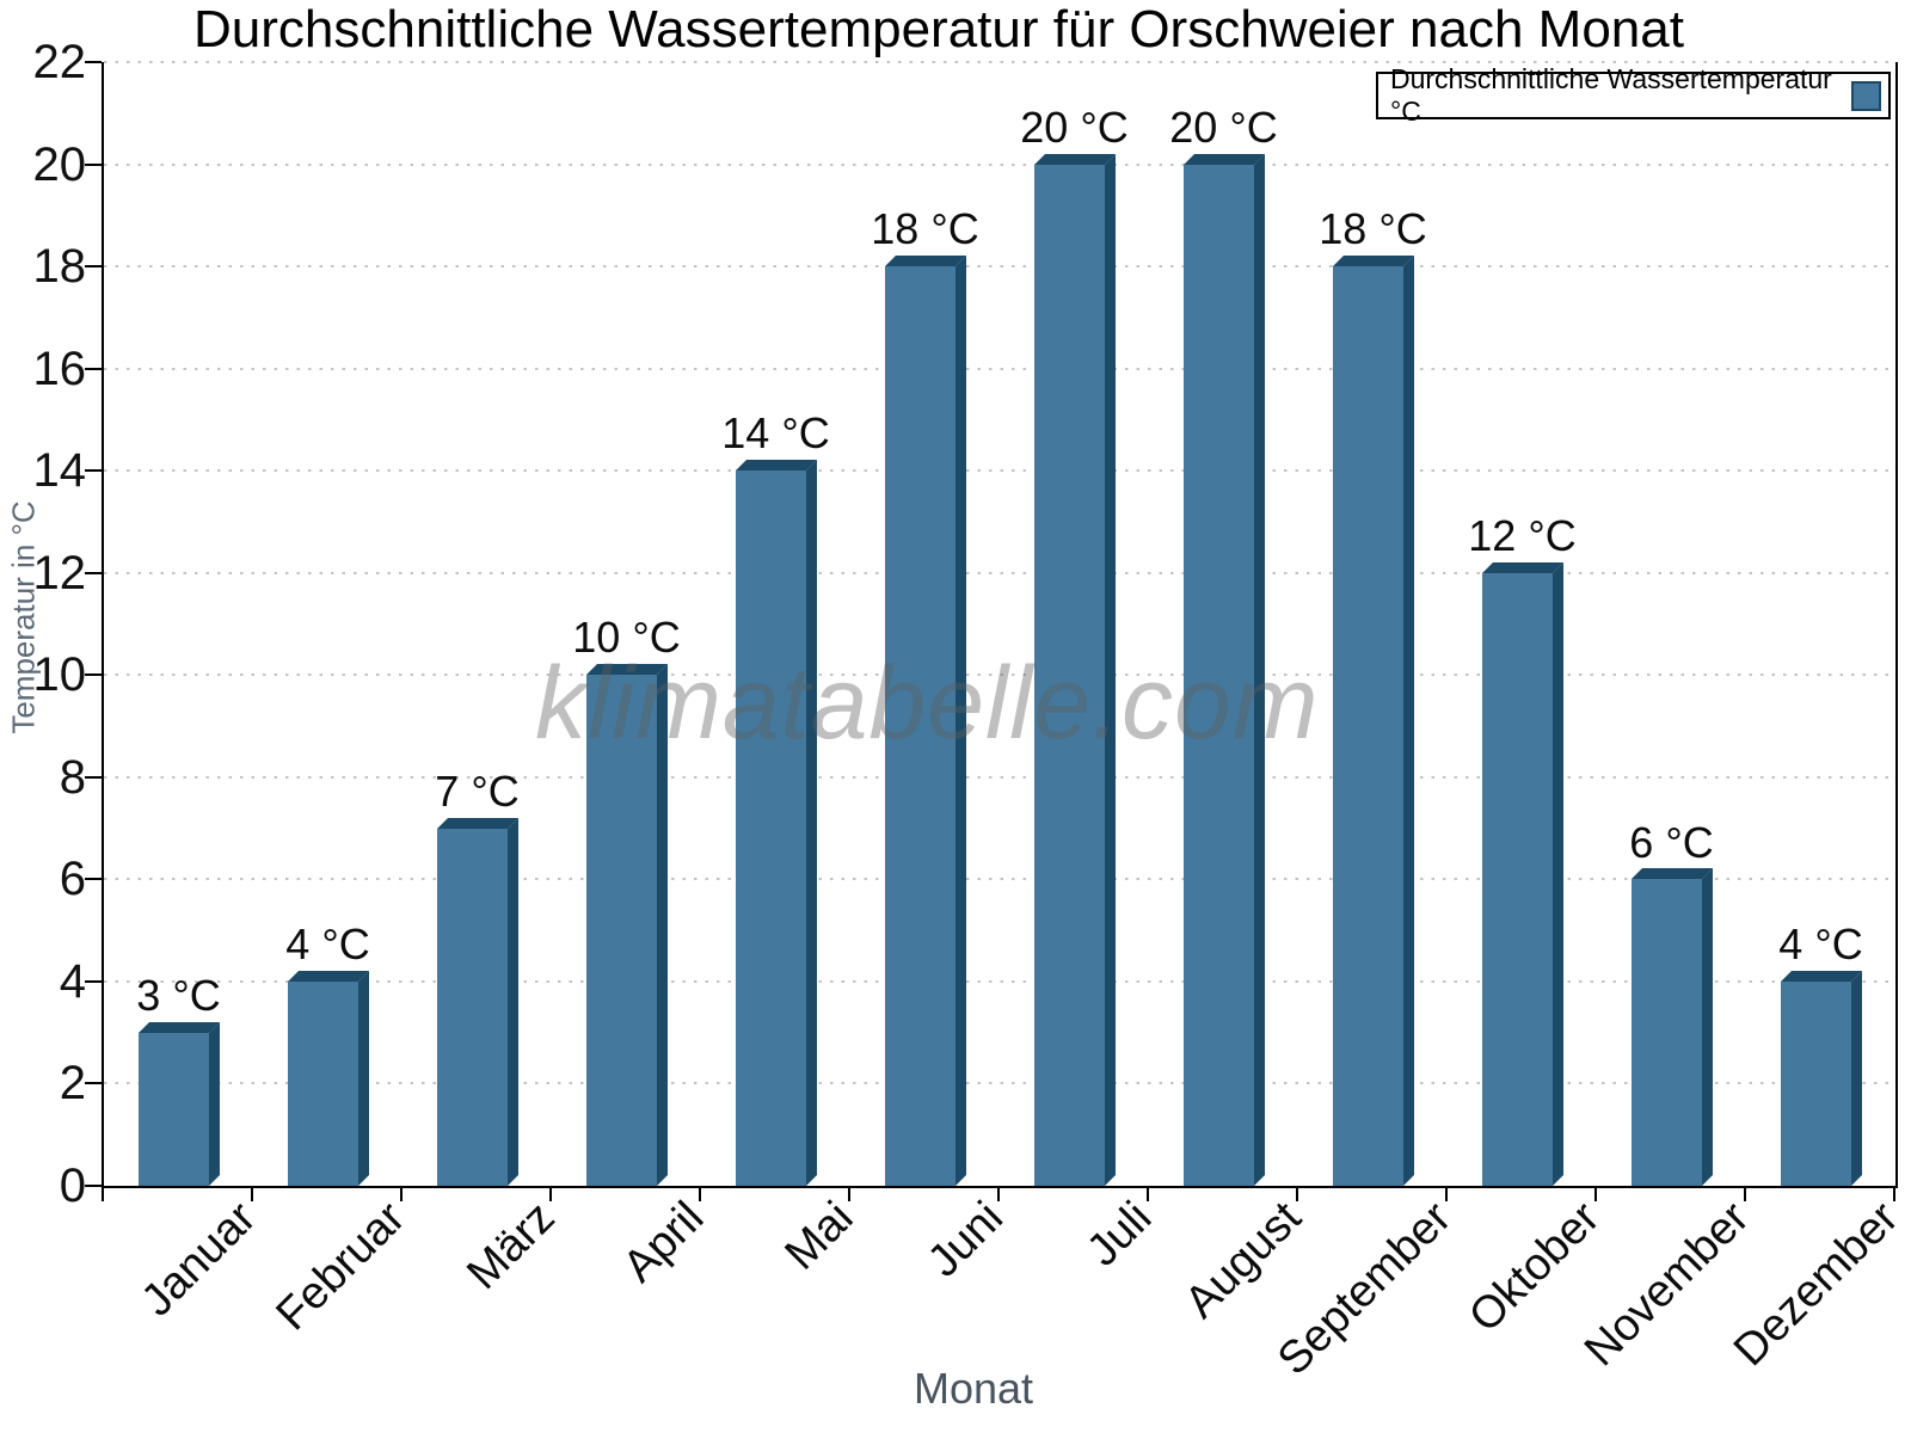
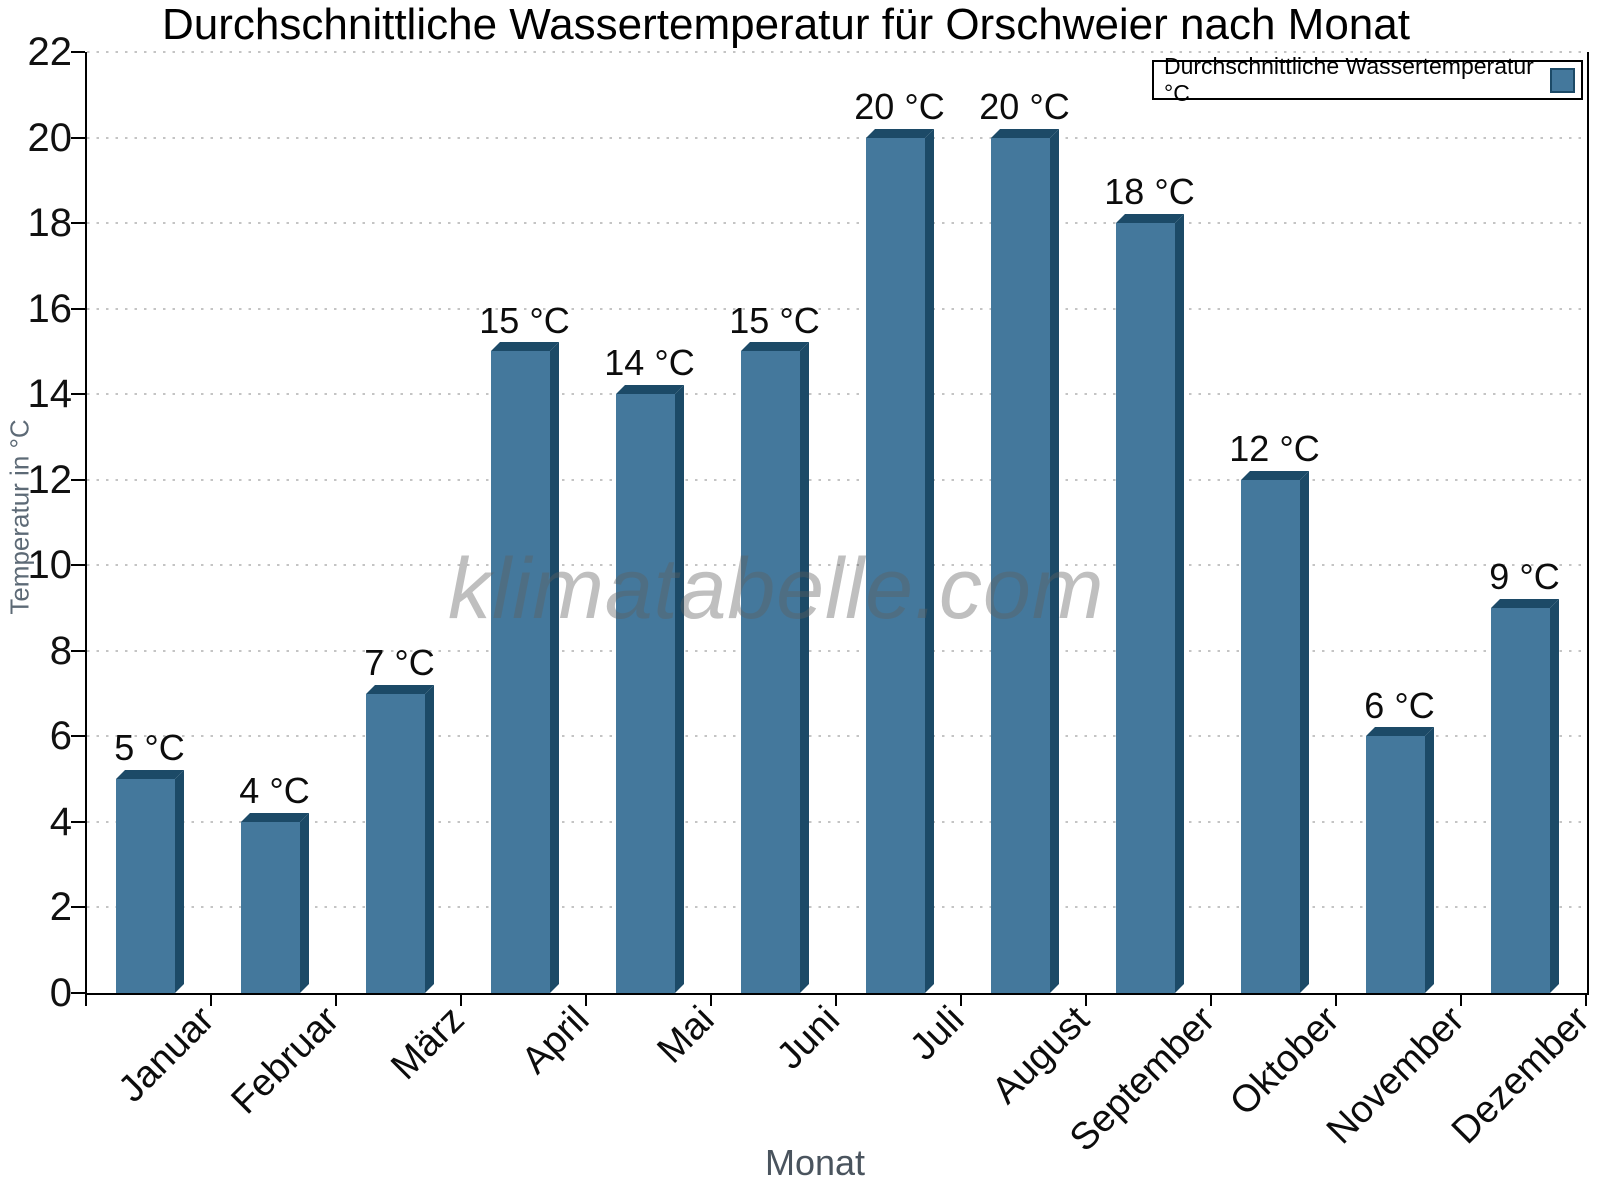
Januar: 3 -> 5
April: 10 -> 15
Juni: 18 -> 15
Dezember: 4 -> 9
